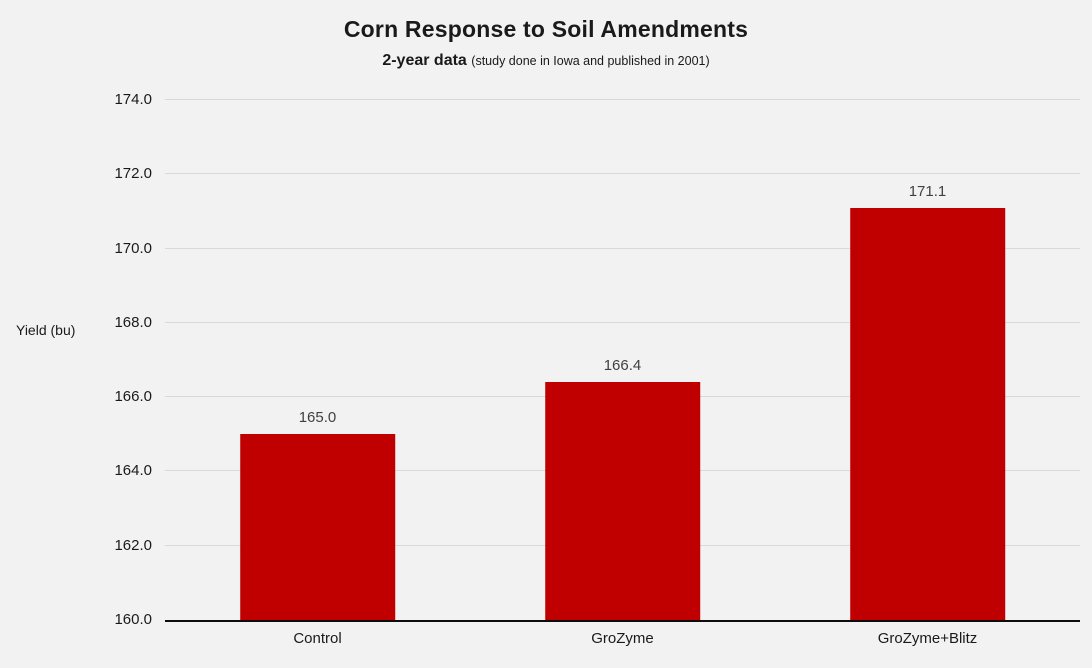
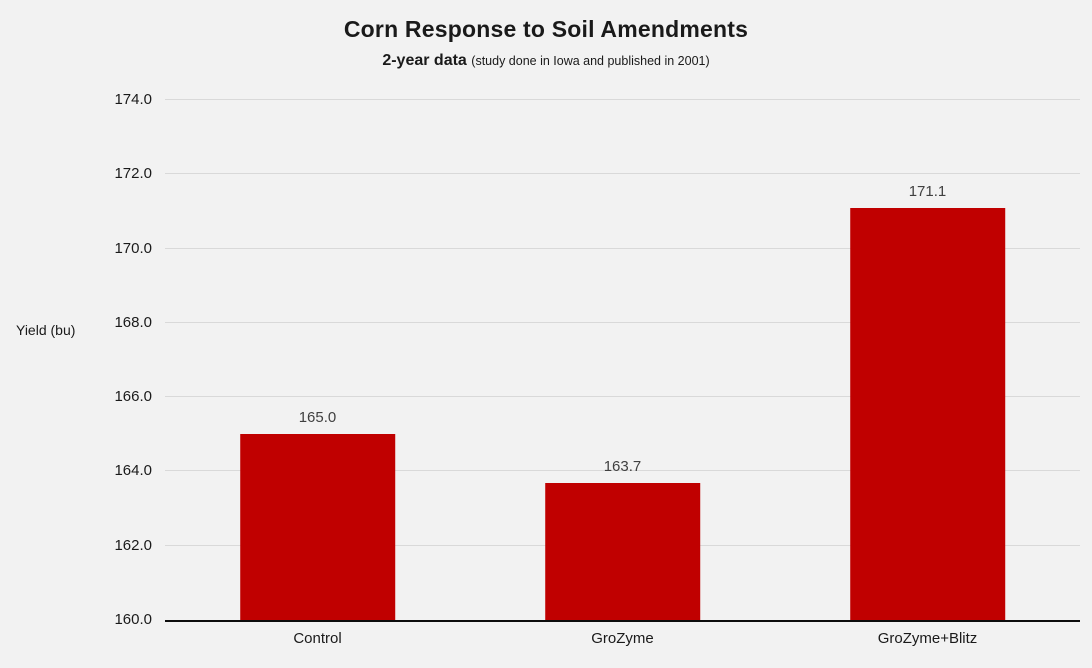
GroZyme: 166.4 -> 163.7
